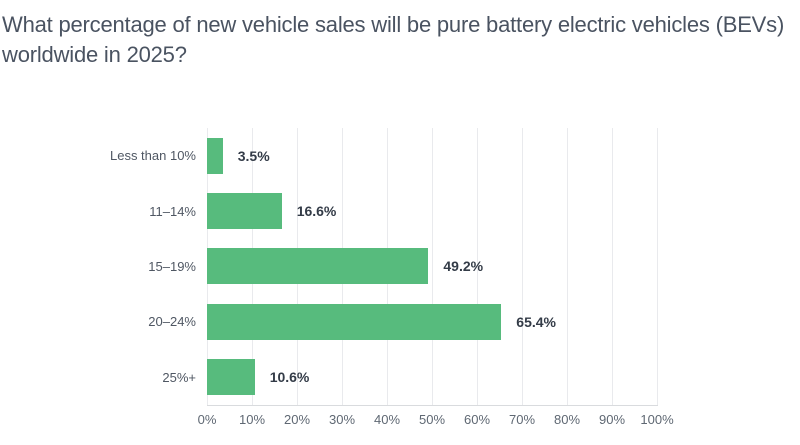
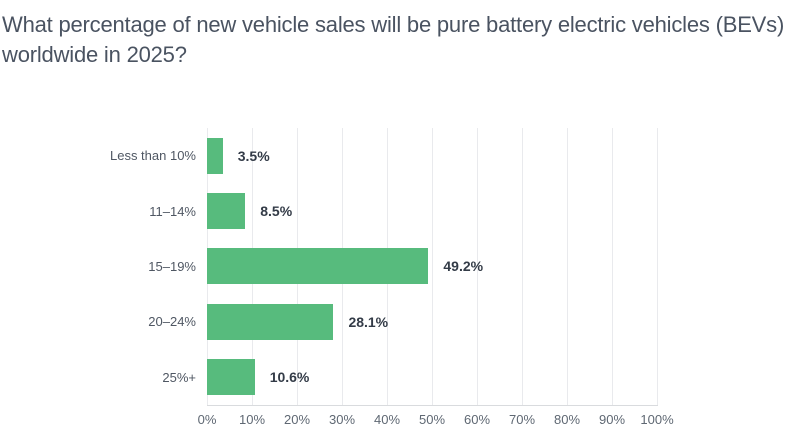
11–14%: 16.6% -> 8.5%
20–24%: 65.4% -> 28.1%
